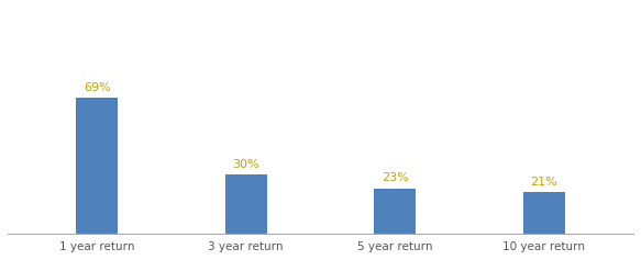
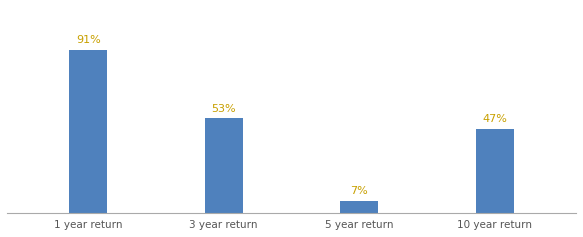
1 year return: 69% -> 91%
3 year return: 30% -> 53%
5 year return: 23% -> 7%
10 year return: 21% -> 47%
